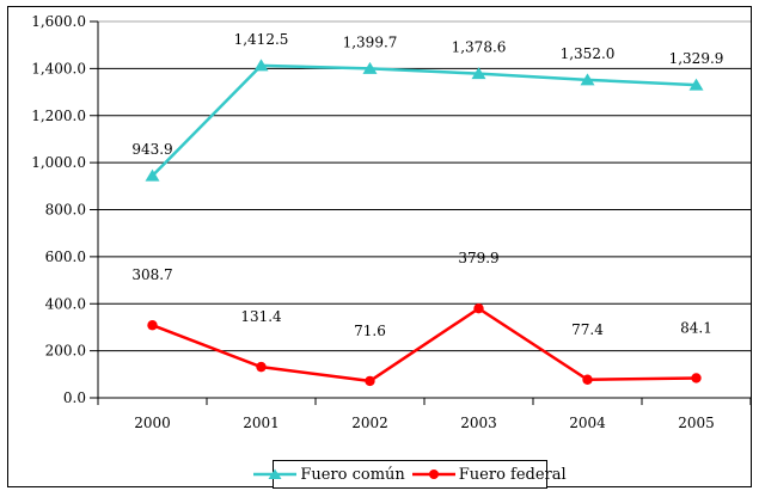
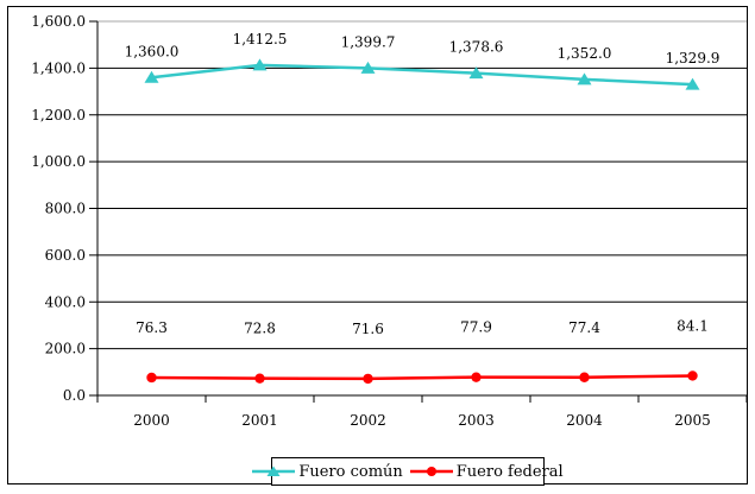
Fuero común/2000: 943.9 -> 1,360.0
Fuero federal/2000: 308.7 -> 76.3
Fuero federal/2001: 131.4 -> 72.8
Fuero federal/2003: 379.9 -> 77.9
